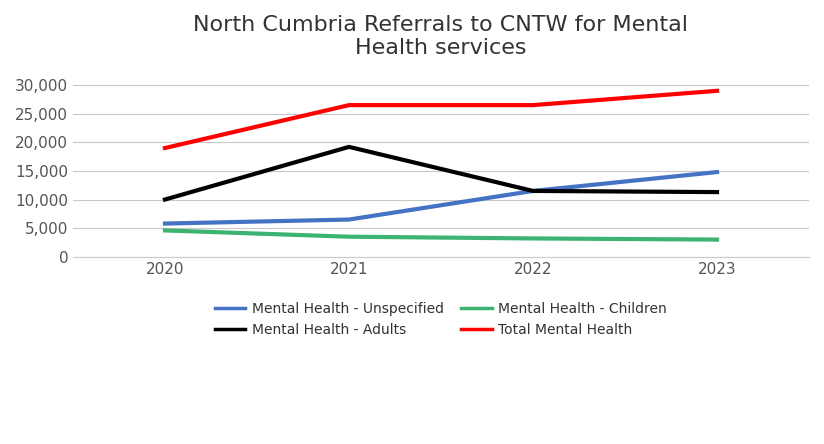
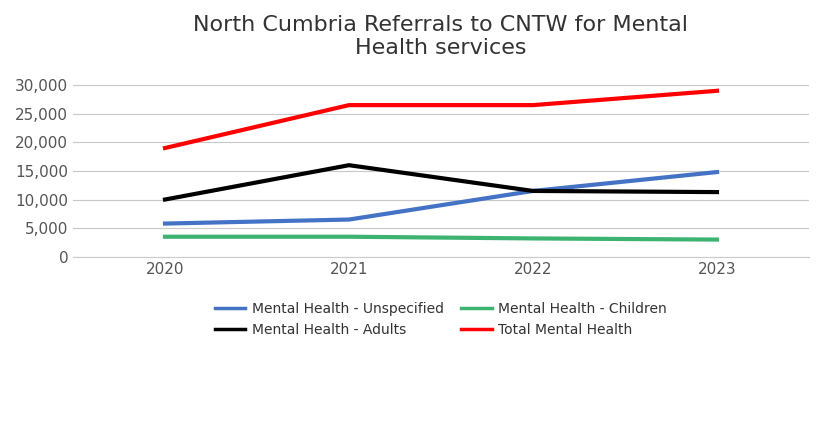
Mental Health - Children/2020: 4,600 -> 3,500
Mental Health - Adults/2021: 19,200 -> 16,000
